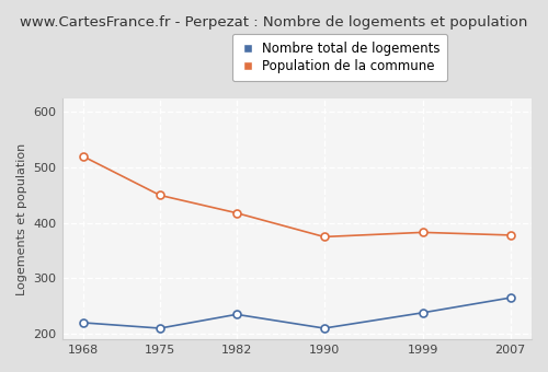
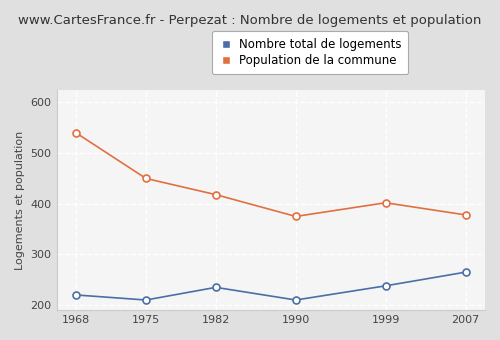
Population de la commune/1968: 520 -> 540
Population de la commune/1999: 383 -> 402
